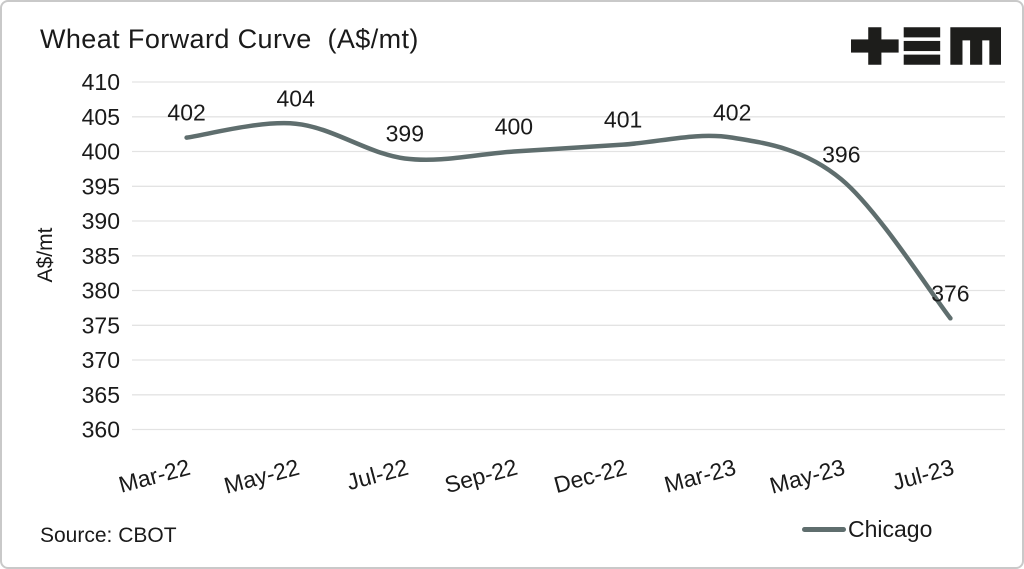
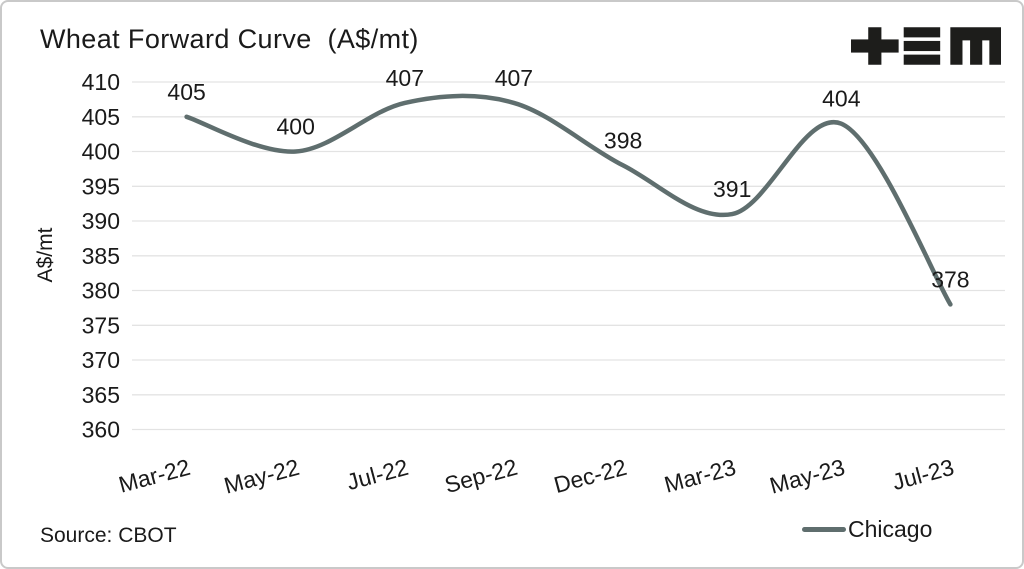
Mar-22: 402 -> 405
May-22: 404 -> 400
Jul-22: 399 -> 407
Sep-22: 400 -> 407
Dec-22: 401 -> 398
Mar-23: 402 -> 391
May-23: 396 -> 404
Jul-23: 376 -> 378
